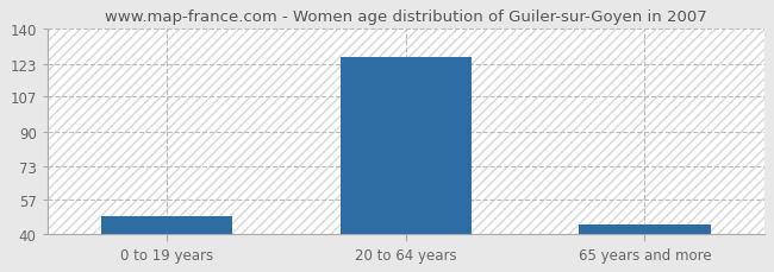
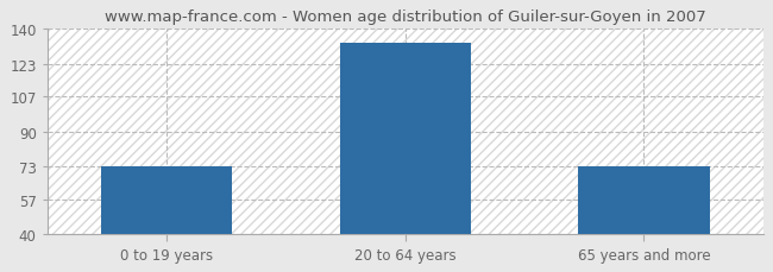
0 to 19 years: 49 -> 73
20 to 64 years: 126 -> 133
65 years and more: 45 -> 73
